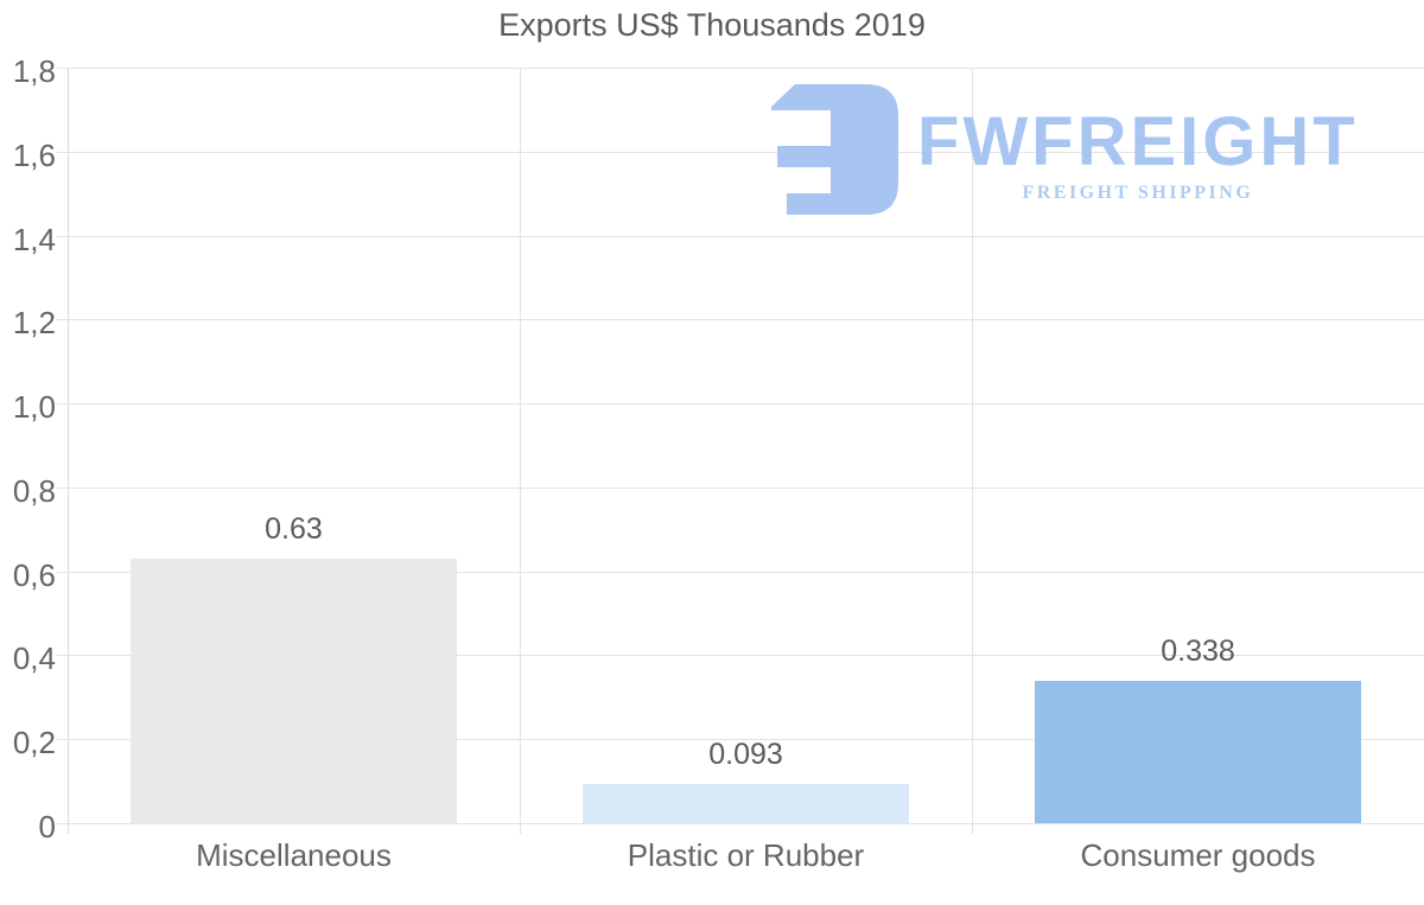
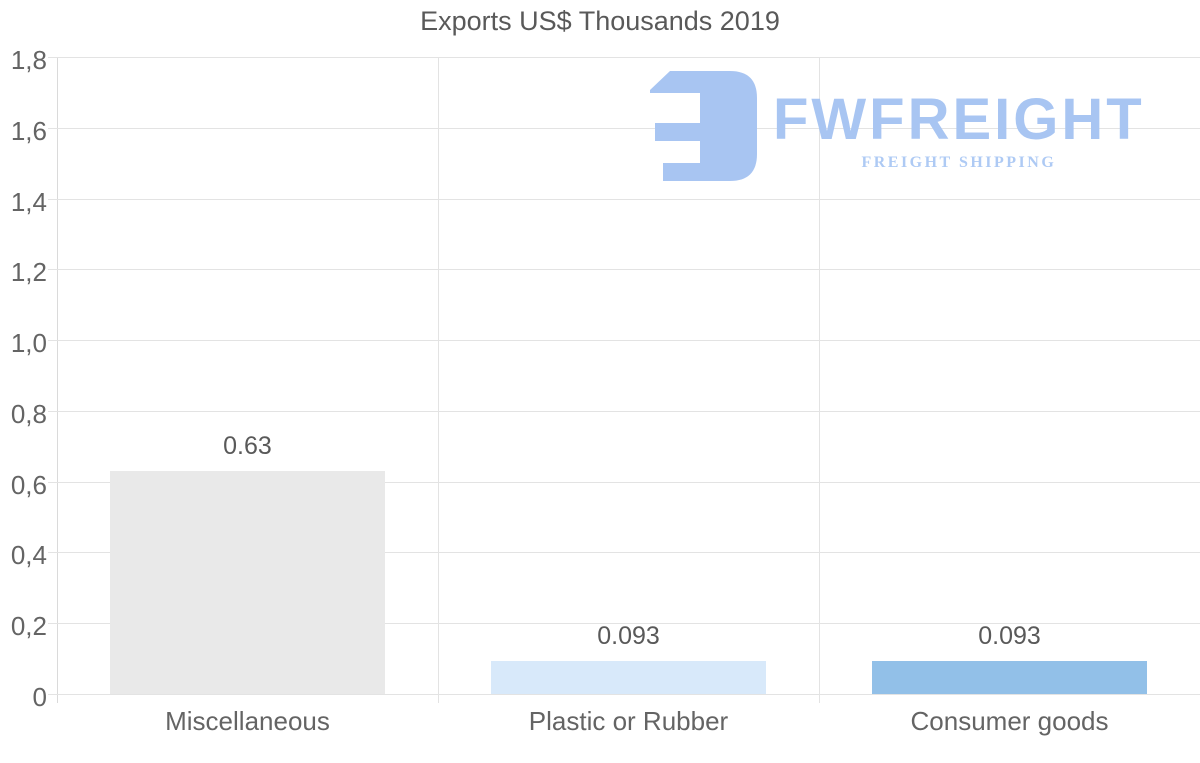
Consumer goods: 0.338 -> 0.093
